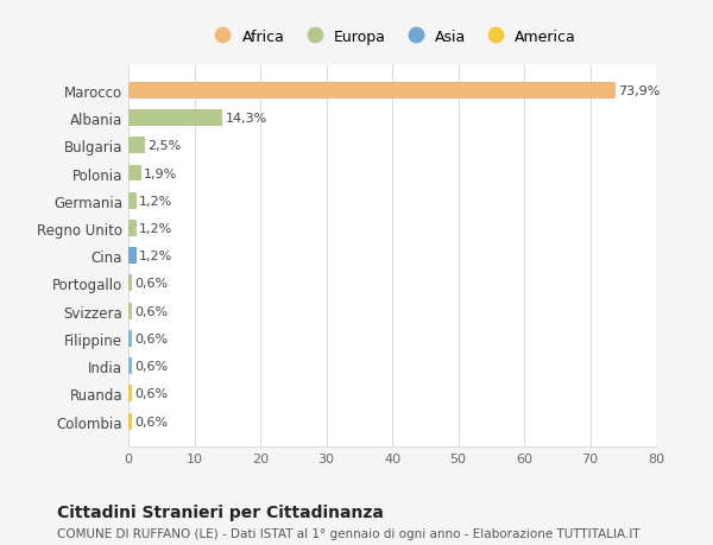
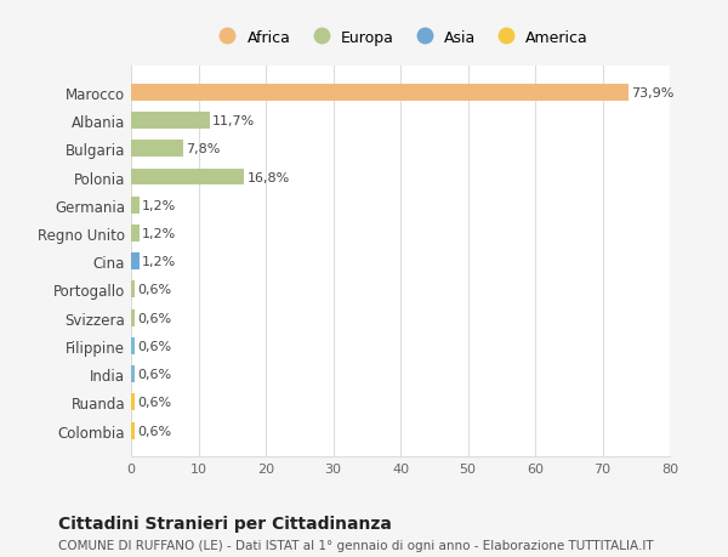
Albania: 14,3% -> 11,7%
Bulgaria: 2,5% -> 7,8%
Polonia: 1,9% -> 16,8%
